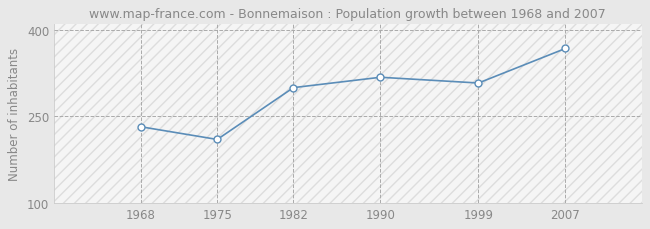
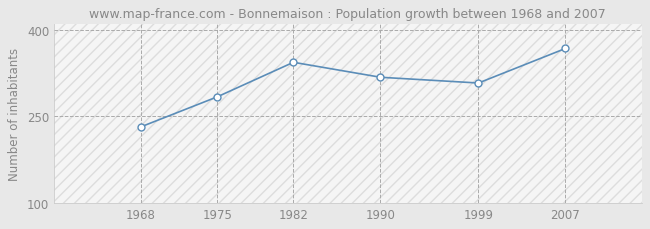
1975: 210 -> 284
1982: 300 -> 344
